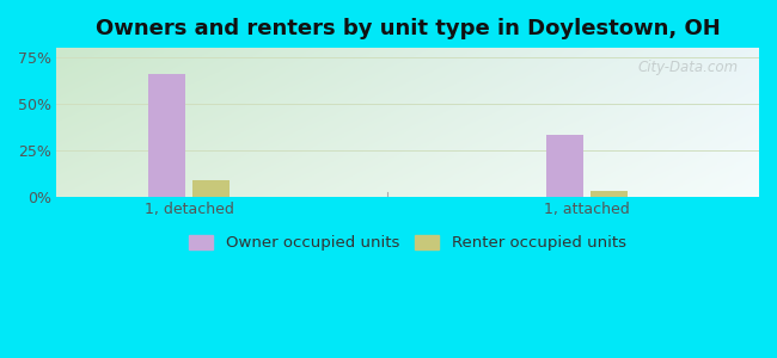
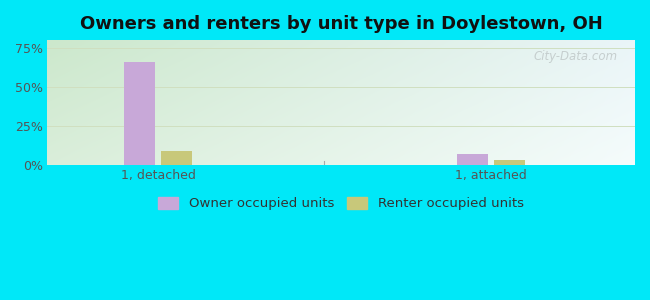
Owner occupied units/1, attached: 33% -> 7%
